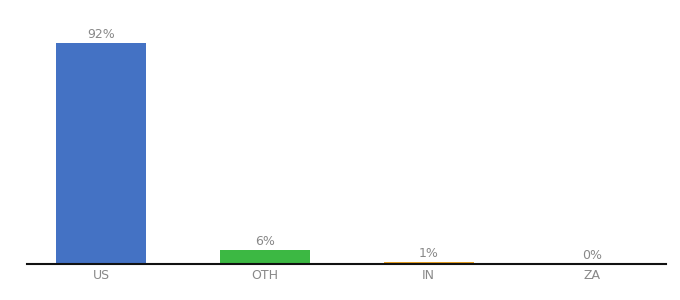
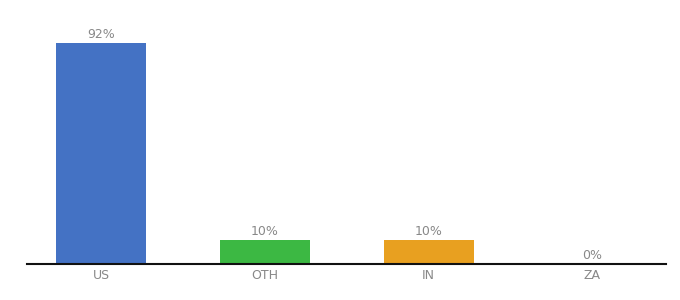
OTH: 6% -> 10%
IN: 1% -> 10%
